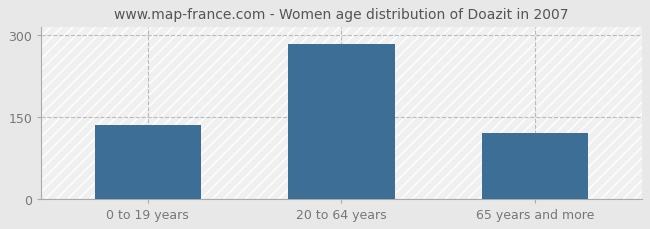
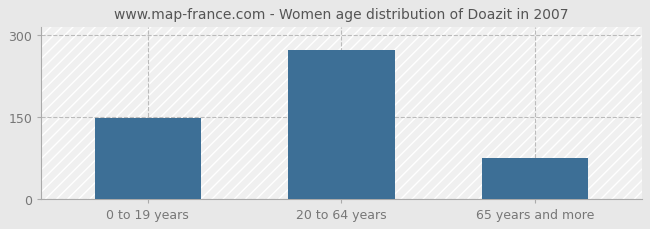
0 to 19 years: 135 -> 148
20 to 64 years: 283 -> 272
65 years and more: 120 -> 74
